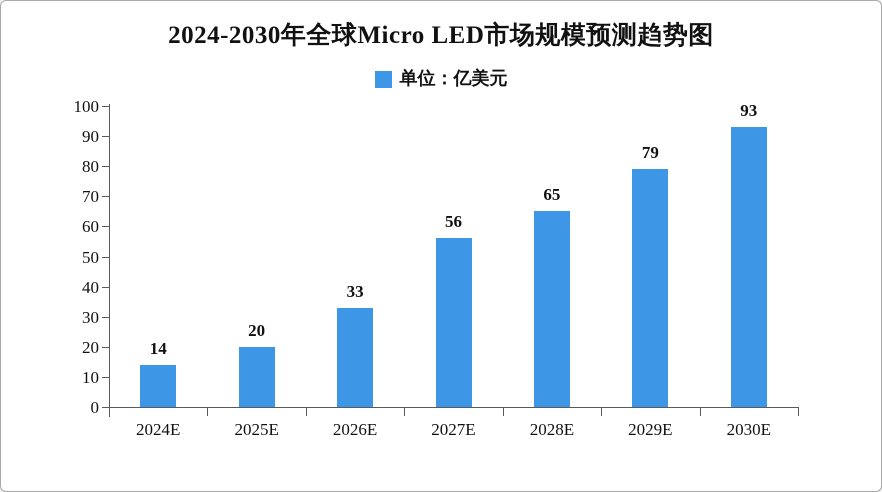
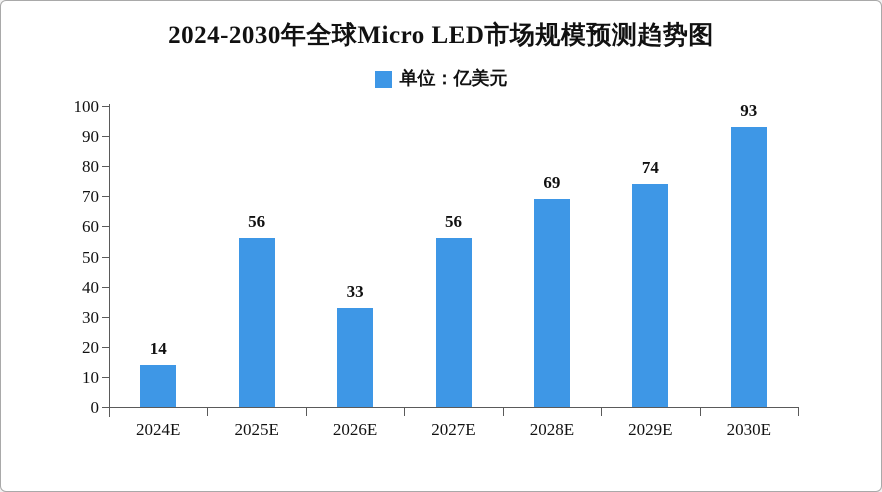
2025E: 20 -> 56
2028E: 65 -> 69
2029E: 79 -> 74
